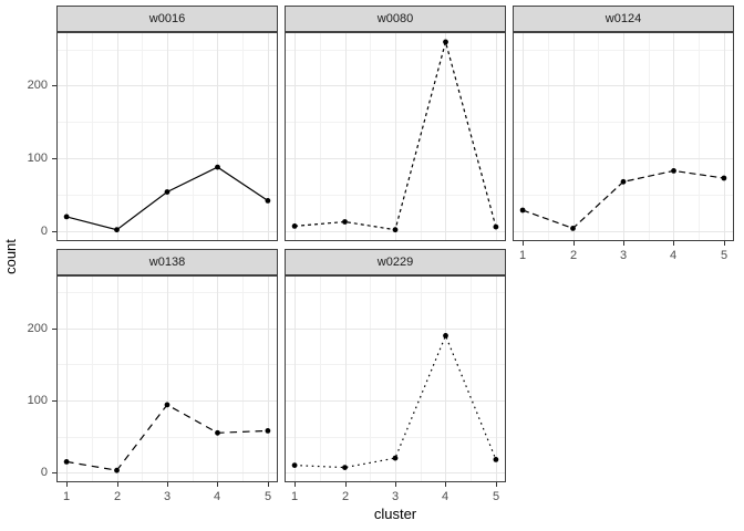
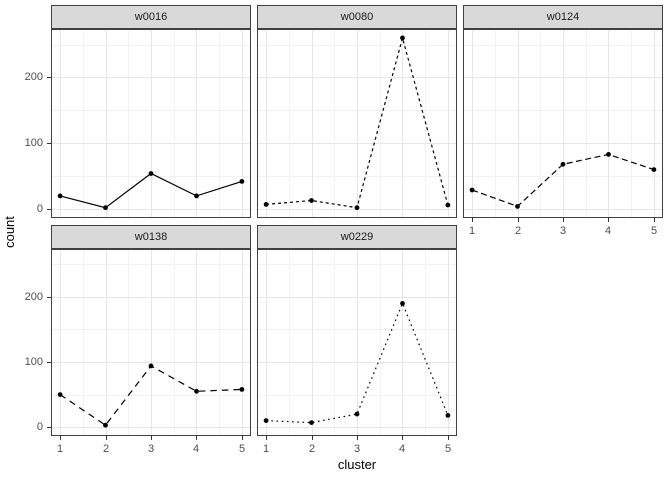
w0138/1: 20 -> 50
w0016/4: 90 -> 20
w0124/5: 70 -> 60
